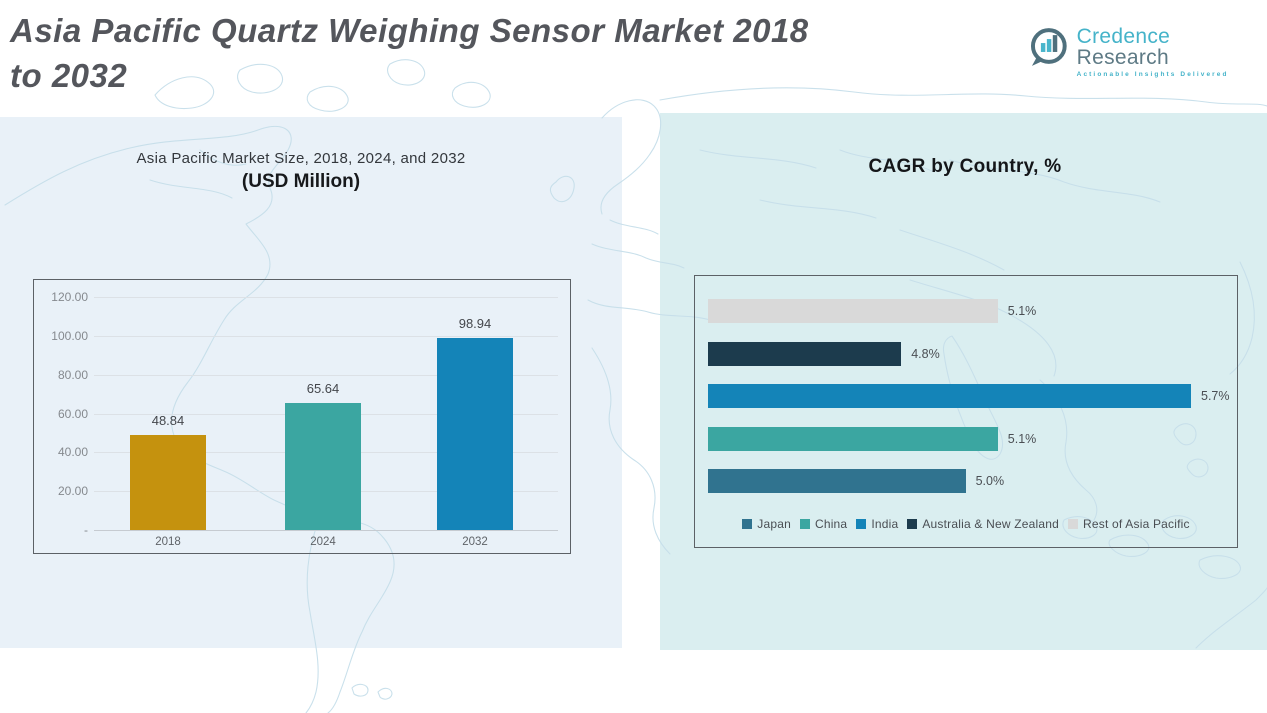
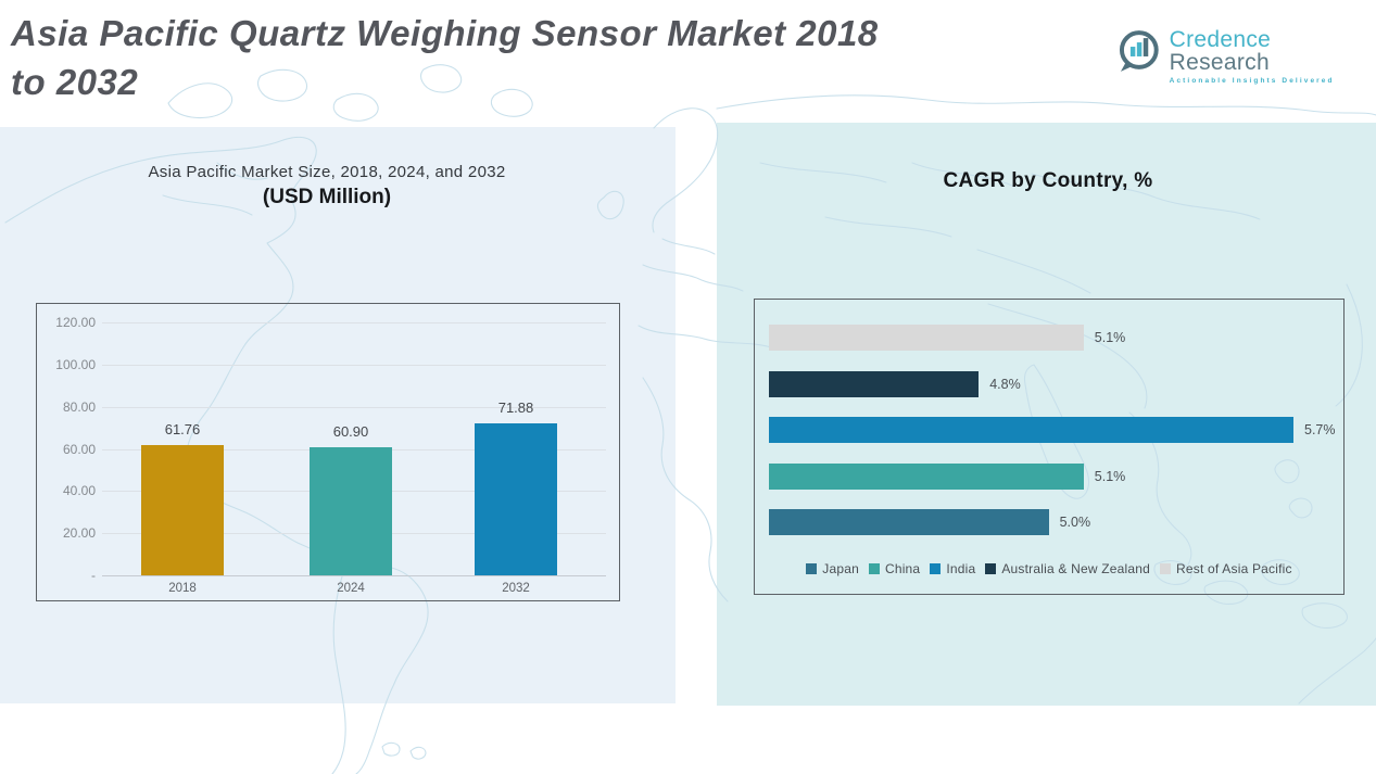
Asia Pacific Market Size, 2018, 2024, and 2032/2018: 48.84 -> 61.76
Asia Pacific Market Size, 2018, 2024, and 2032/2024: 65.64 -> 60.90
Asia Pacific Market Size, 2018, 2024, and 2032/2032: 98.94 -> 71.88
